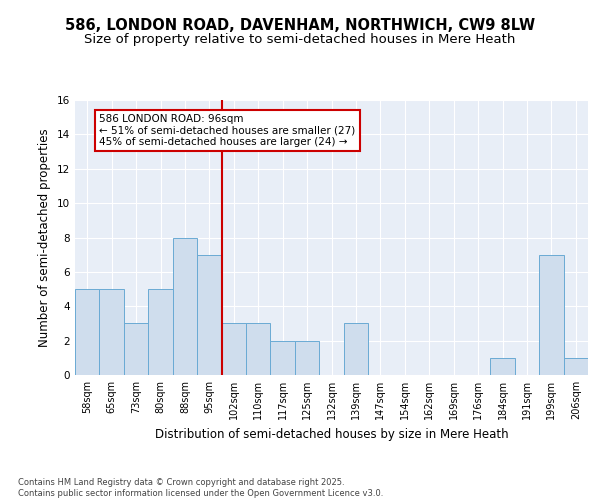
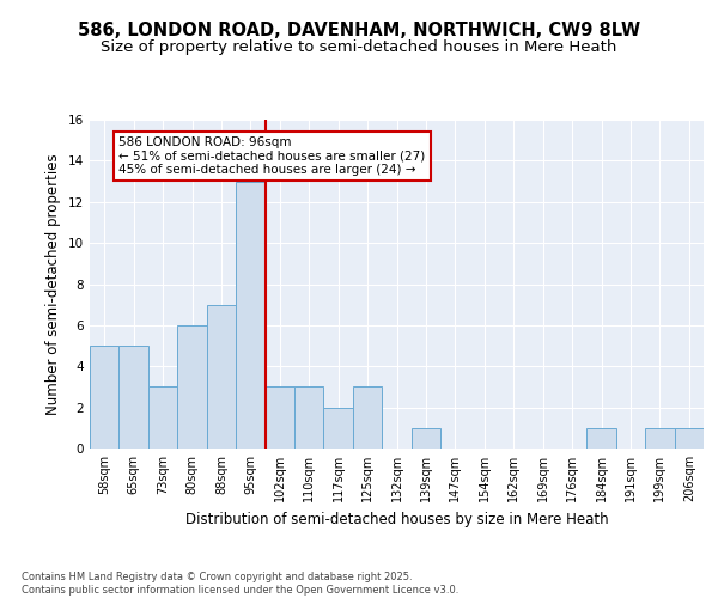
80sqm: 5 -> 6
88sqm: 8 -> 7
95sqm: 7 -> 13
125sqm: 2 -> 3
139sqm: 3 -> 1
199sqm: 7 -> 1
